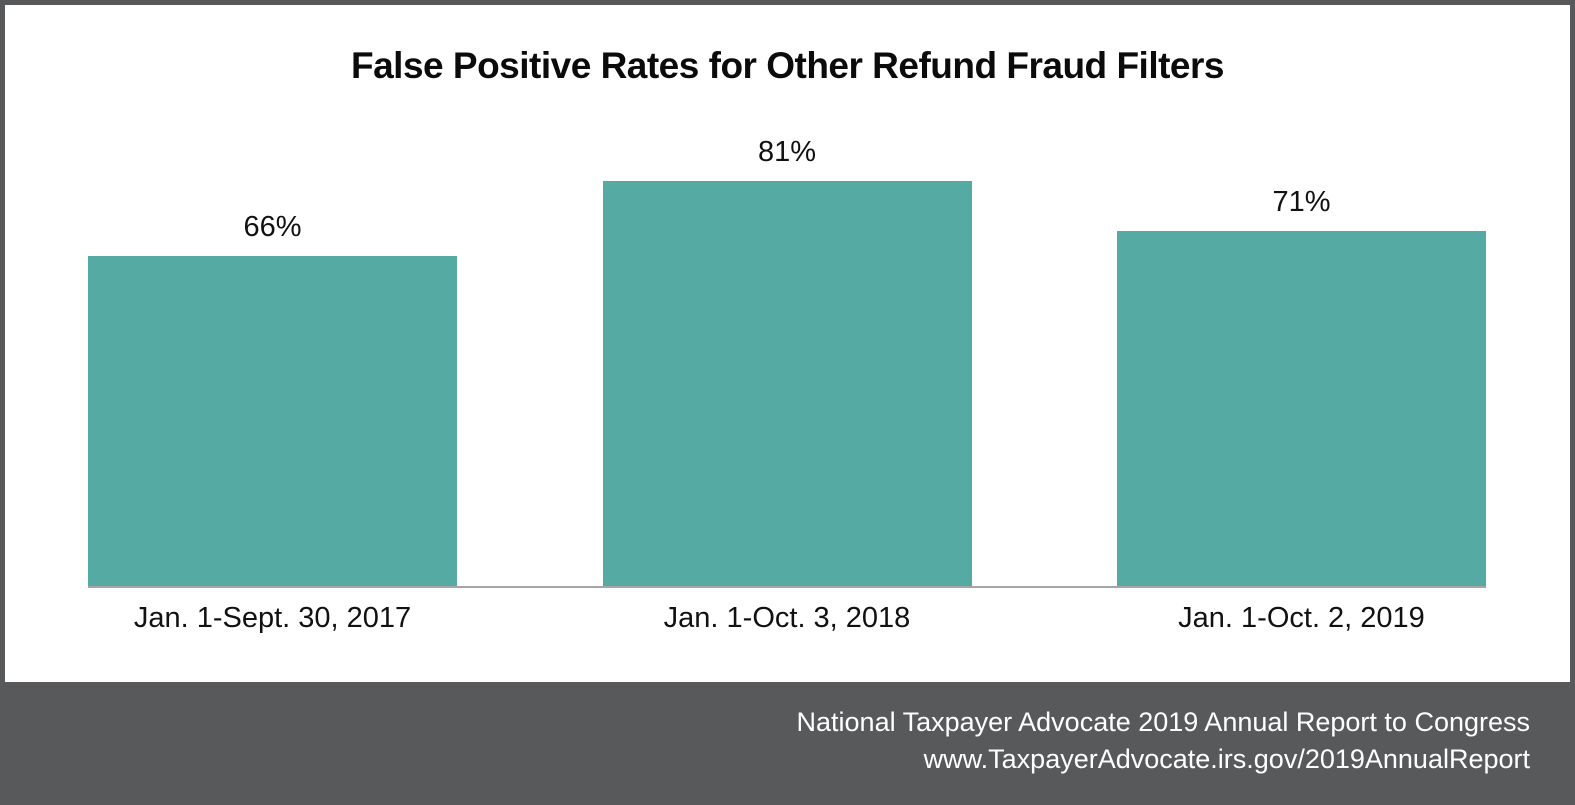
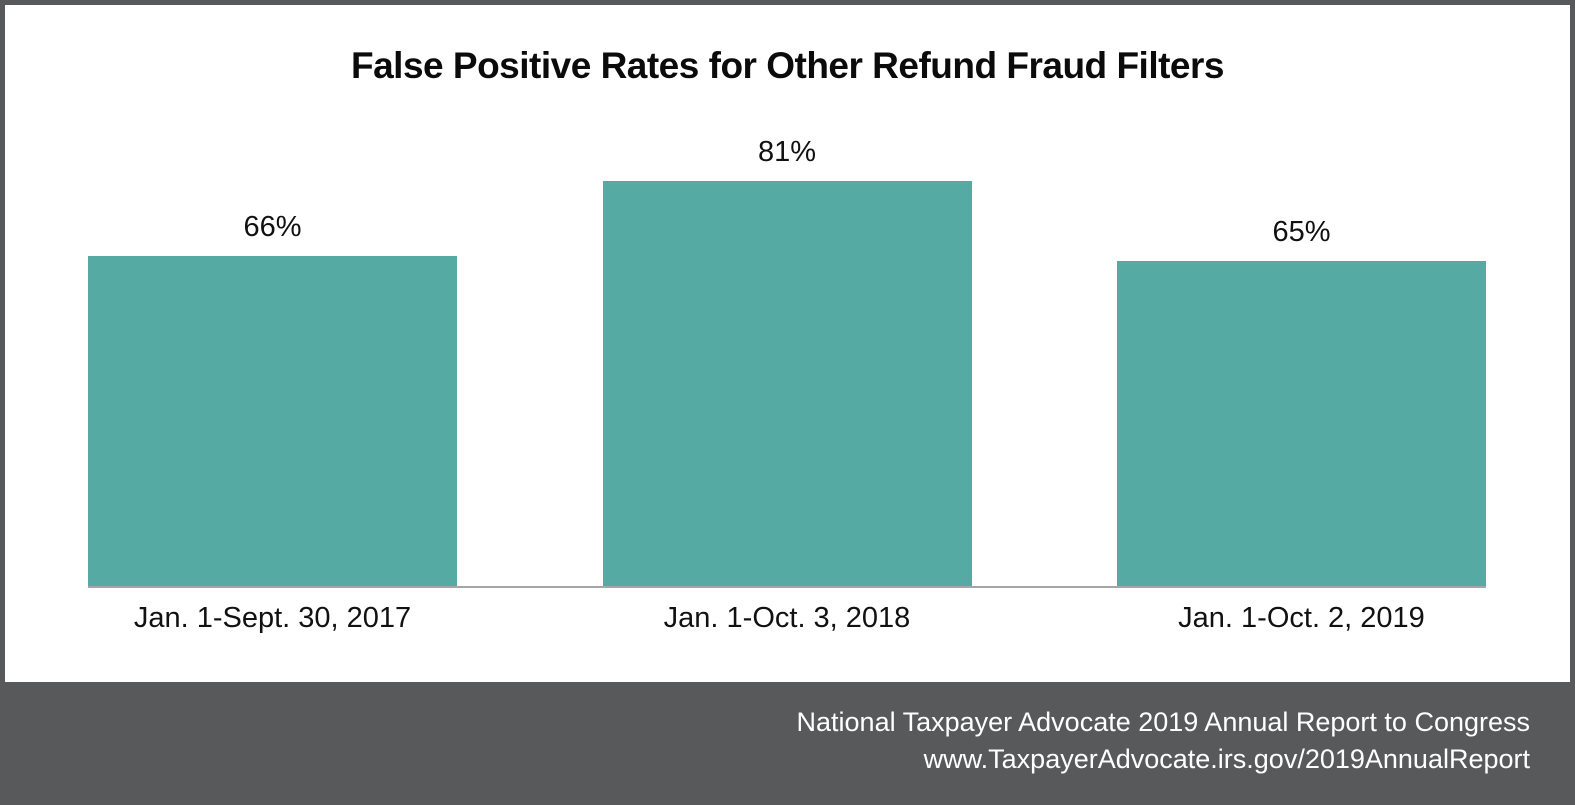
Jan. 1-Oct. 2, 2019: 71% -> 65%
